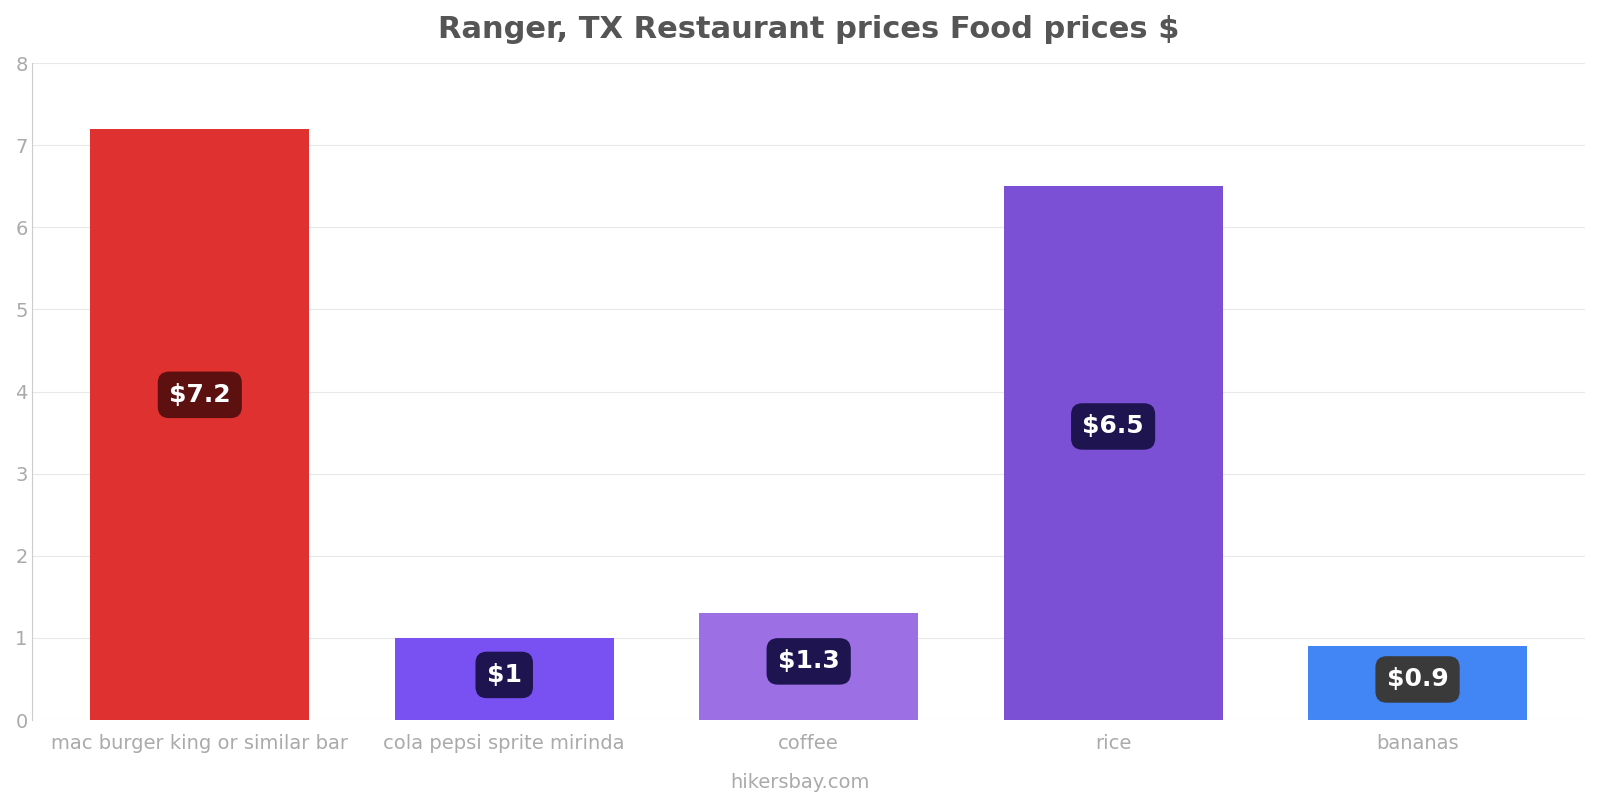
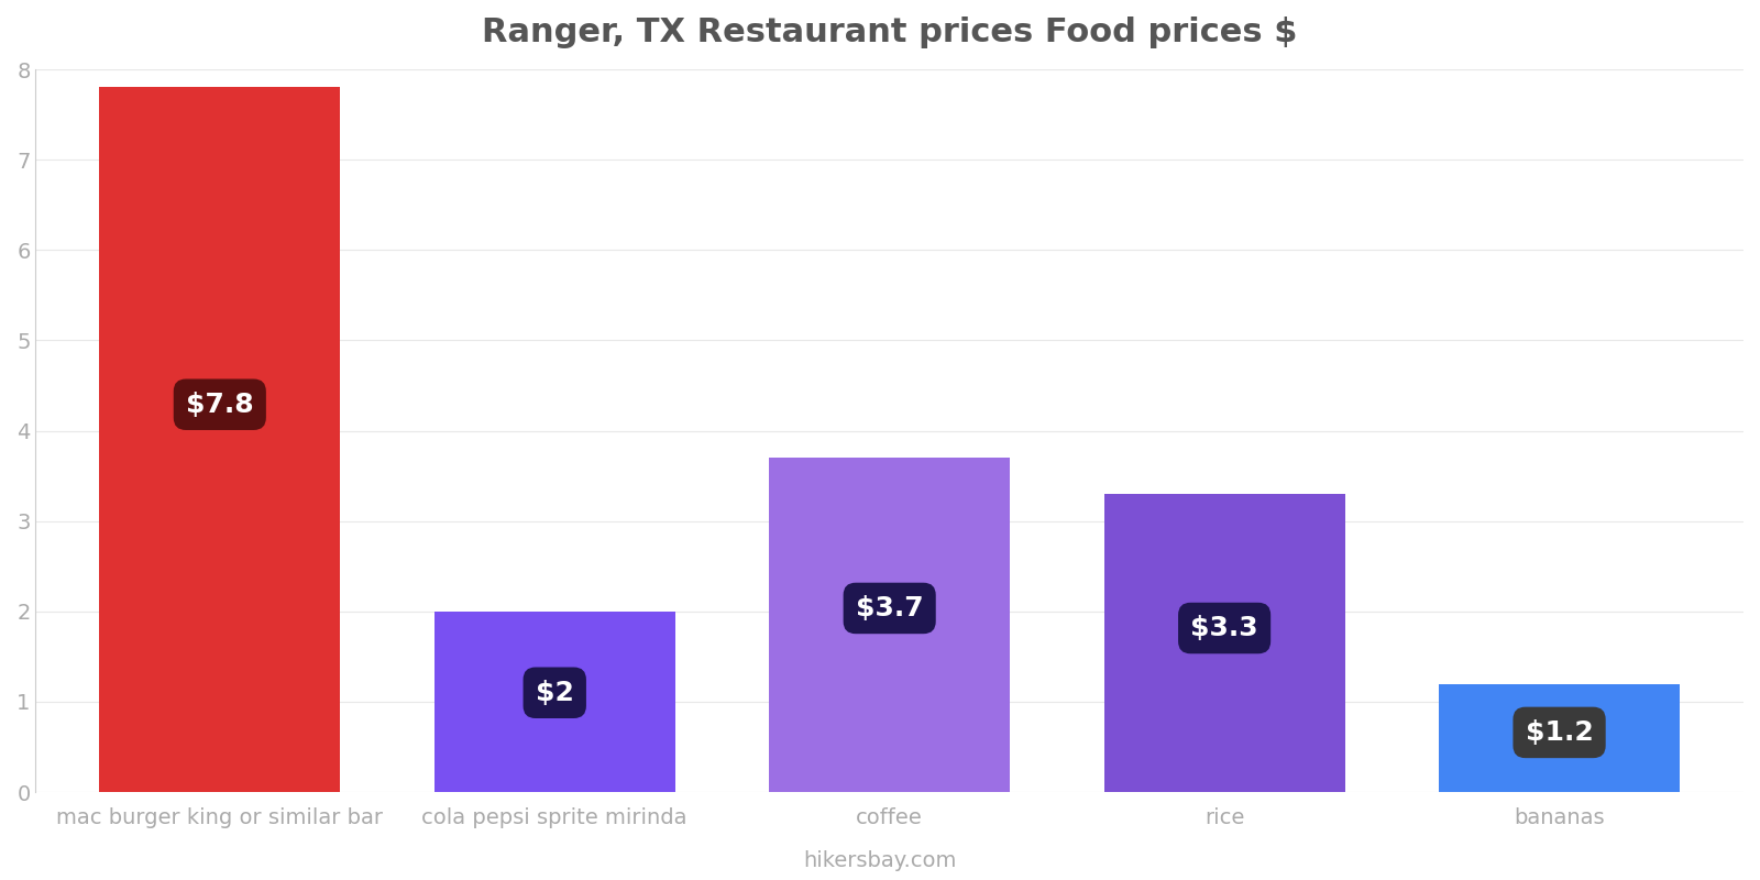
mac burger king or similar bar: $7.2 -> $7.8
cola pepsi sprite mirinda: $1 -> $2
coffee: $1.3 -> $3.7
rice: $6.5 -> $3.3
bananas: $0.9 -> $1.2
